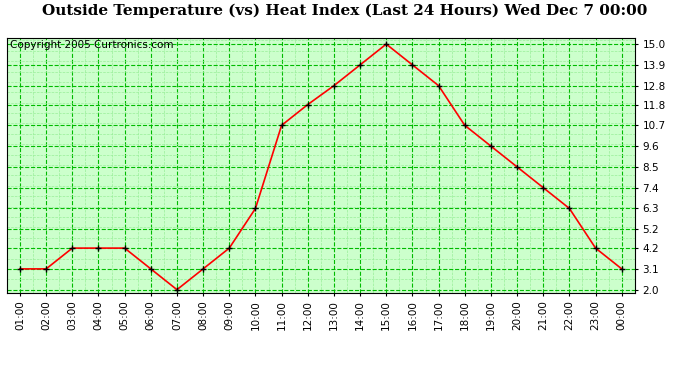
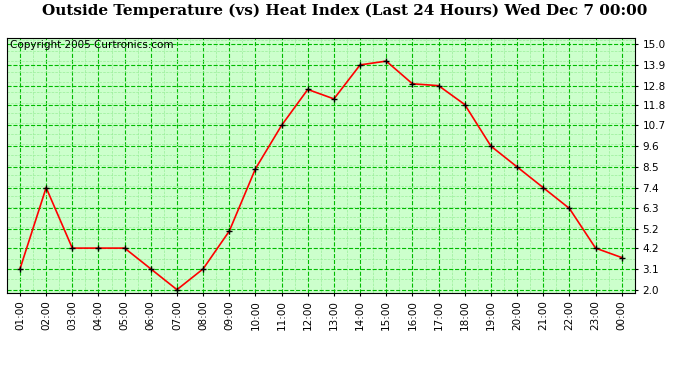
02:00: 3.1 -> 7.4
09:00: 4.2 -> 5.1
10:00: 6.3 -> 8.4
12:00: 11.8 -> 12.6
13:00: 12.8 -> 12.1
15:00: 15.0 -> 14.1
16:00: 13.9 -> 12.9
18:00: 10.7 -> 11.8
00:00: 3.1 -> 3.7
